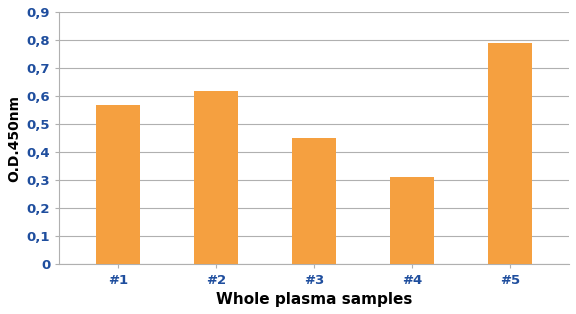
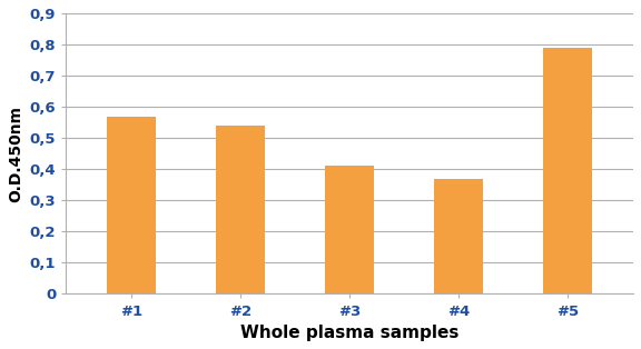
#2: 0,62 -> 0,54
#3: 0,45 -> 0,41
#4: 0,31 -> 0,37
